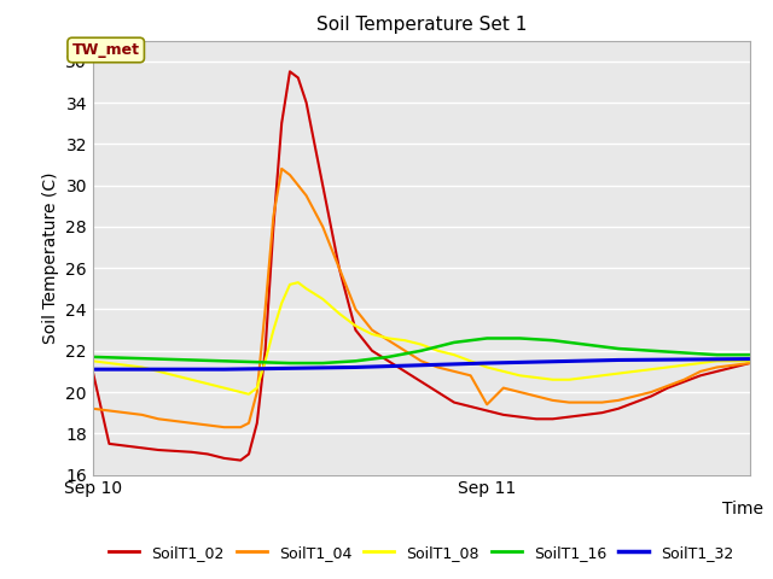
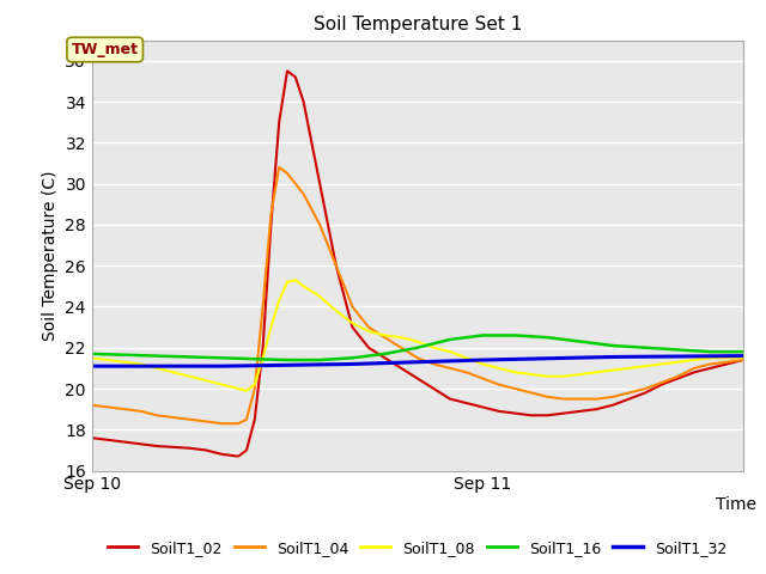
SoilT1_02/Sep 10: 21.0 -> 17.6
SoilT1_04/Sep 11: 19.4 -> 20.5
